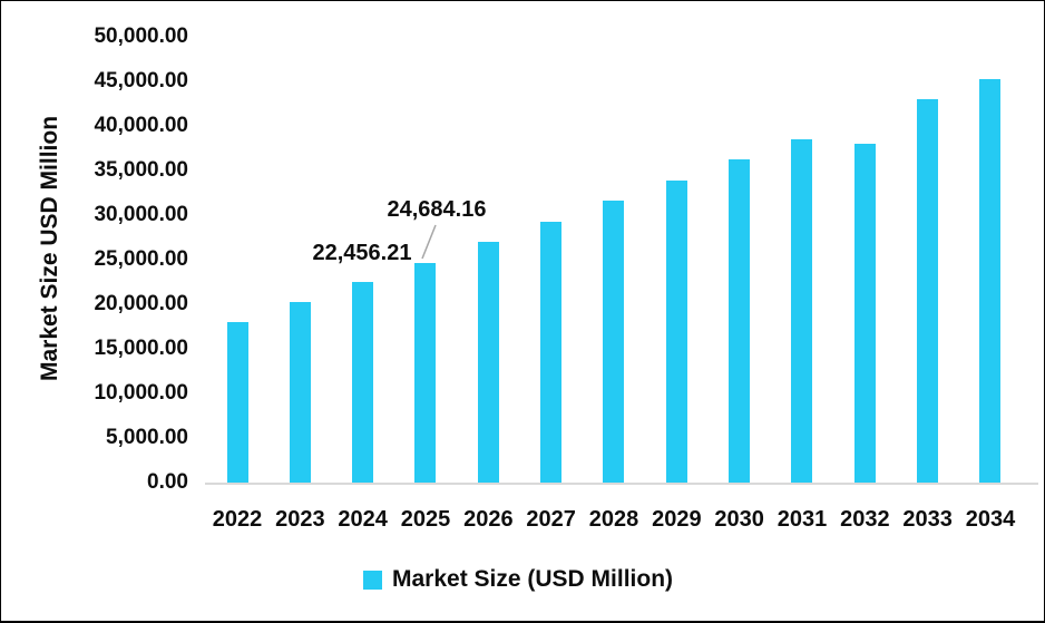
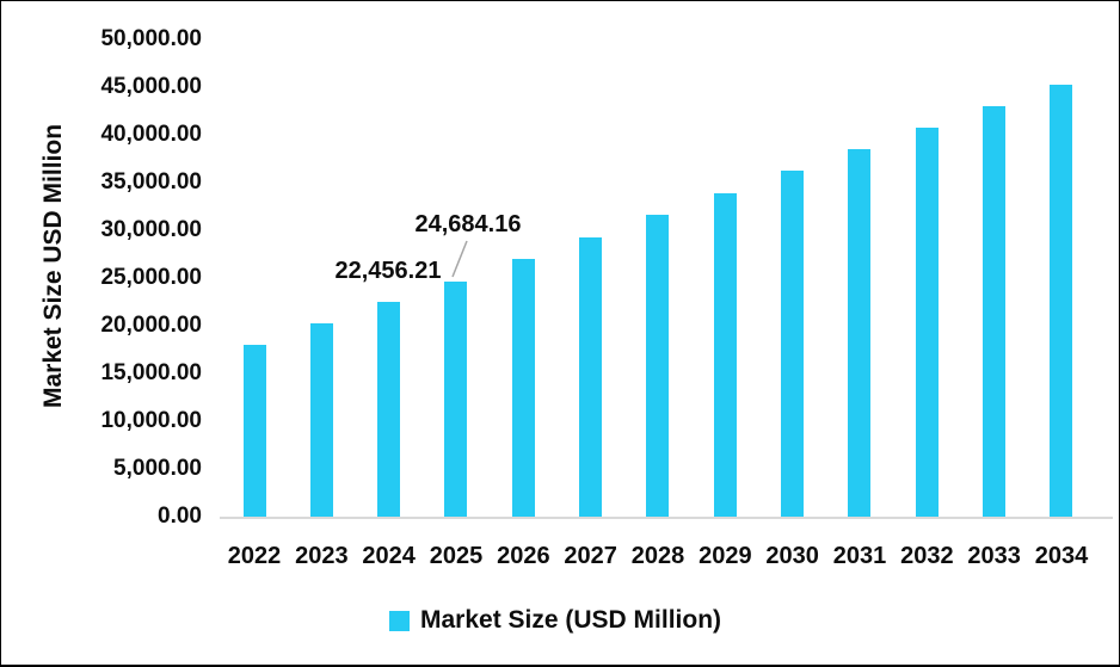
2032: 38000 -> 41000
